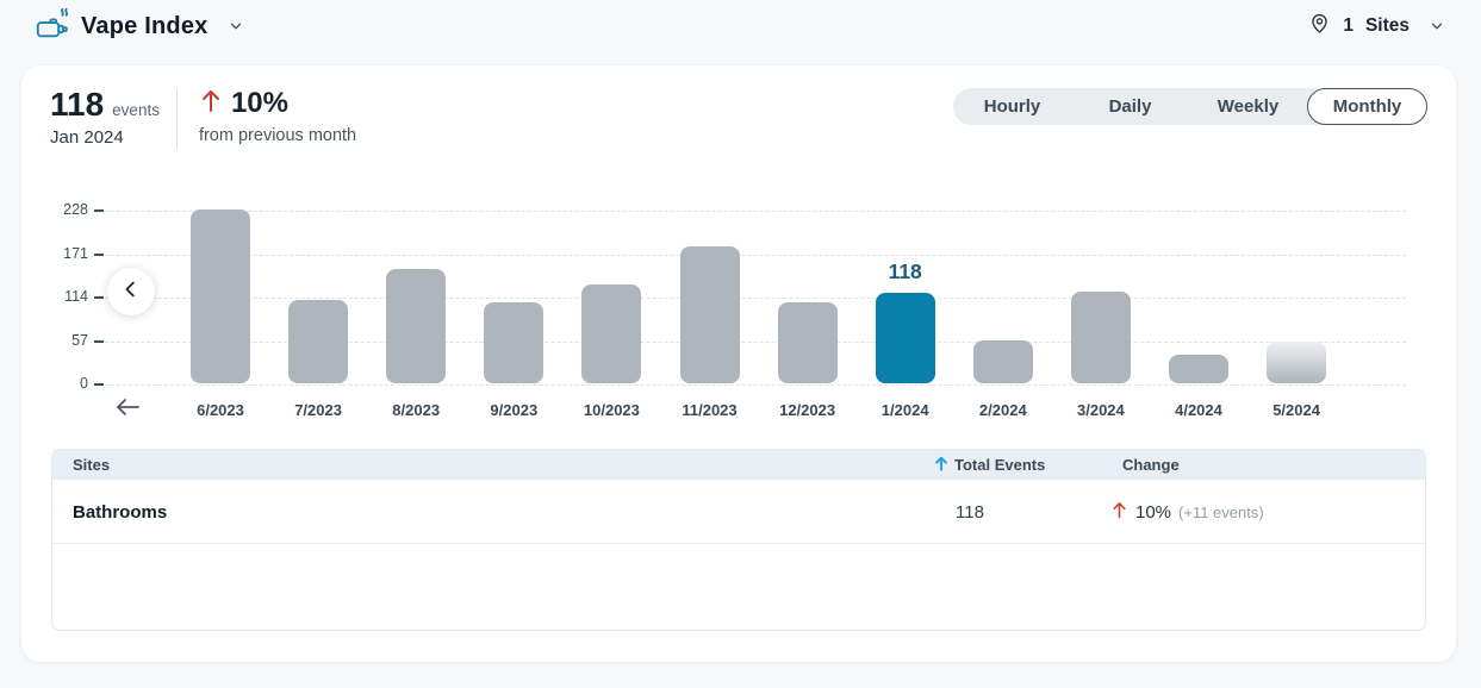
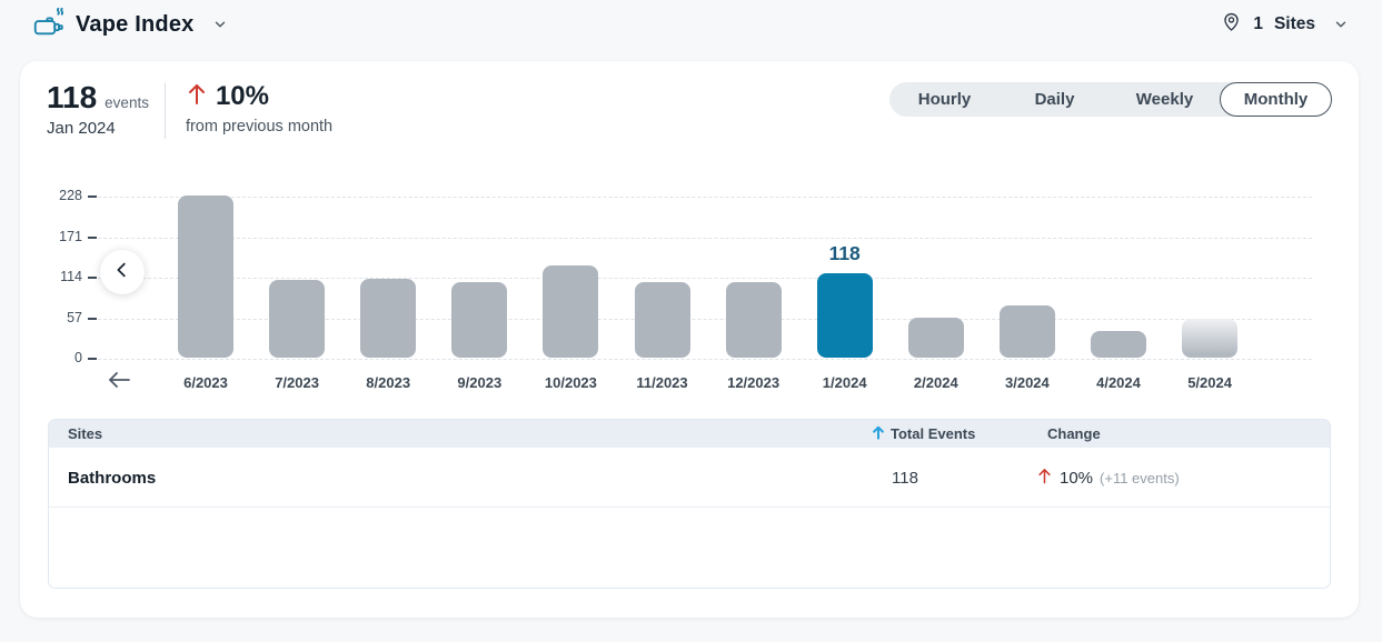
8/2023: 150 -> 110
11/2023: 180 -> 110
3/2024: 120 -> 70
